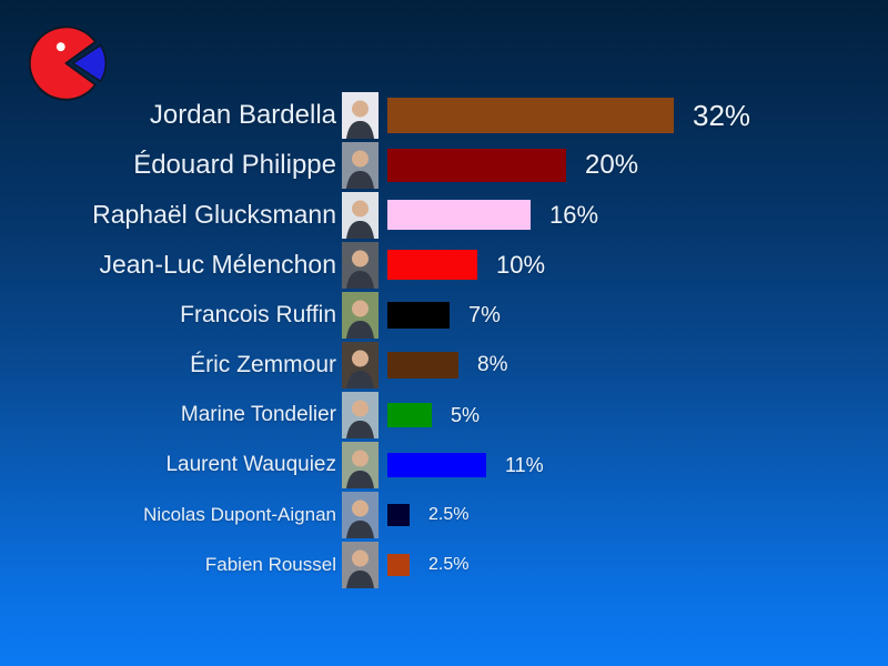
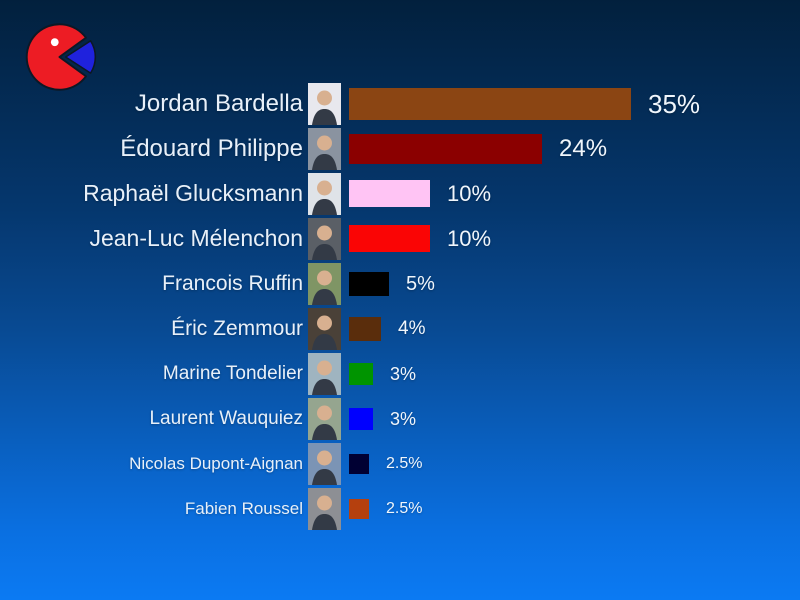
Jordan Bardella: 32% -> 35%
Édouard Philippe: 20% -> 24%
Raphaël Glucksmann: 16% -> 10%
Francois Ruffin: 7% -> 5%
Éric Zemmour: 8% -> 4%
Marine Tondelier: 5% -> 3%
Laurent Wauquiez: 11% -> 3%
